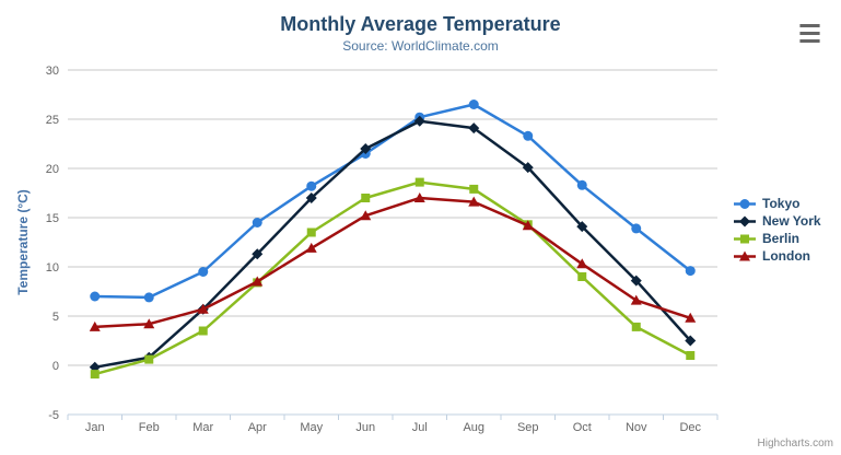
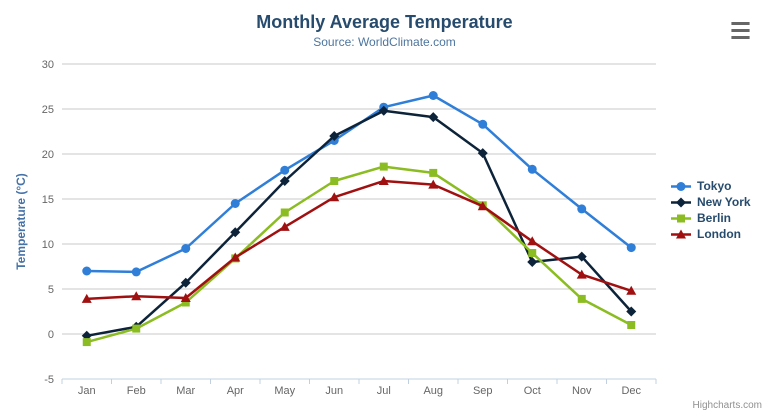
London/Mar: 6 -> 4
New York/Oct: 14 -> 8
